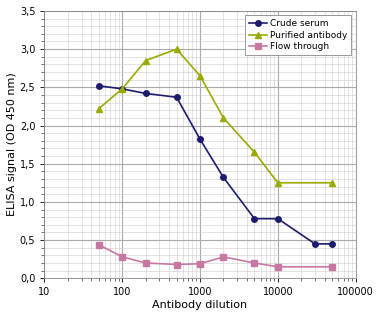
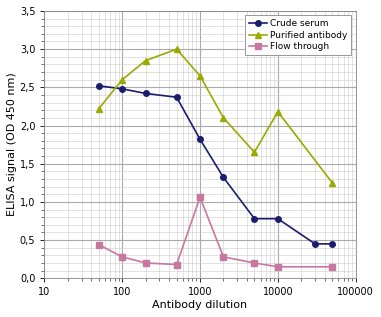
Purified antibody/100: 2,48 -> 2,60
Flow through/1000: 0,19 -> 1,06
Purified antibody/10000: 1,25 -> 2,18
